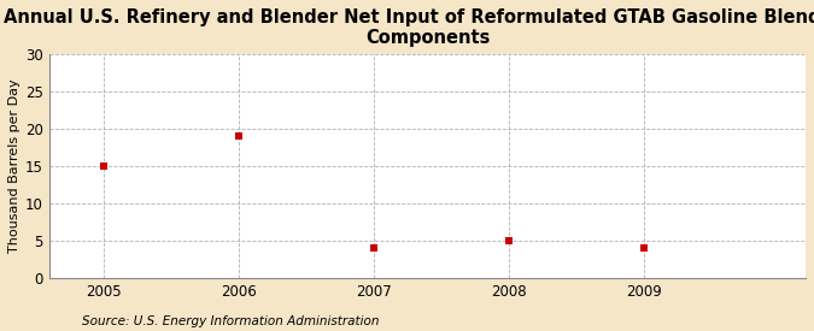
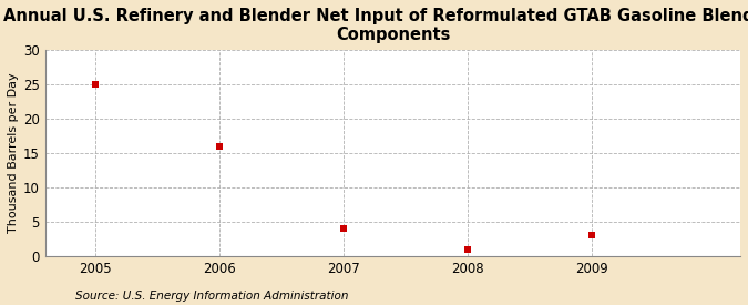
2005: 15 -> 25
2006: 19 -> 16
2008: 5 -> 1
2009: 4 -> 3
